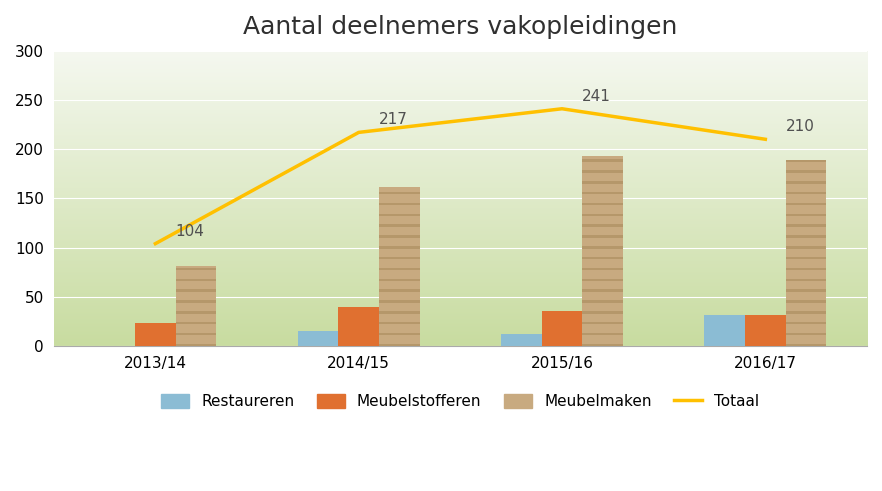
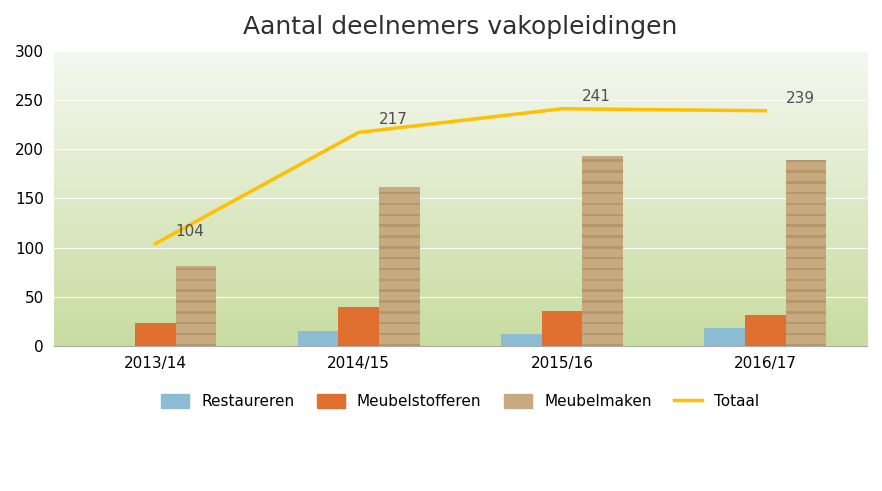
Restaureren/2016/17: 32 -> 18
Totaal/2016/17: 210 -> 239
